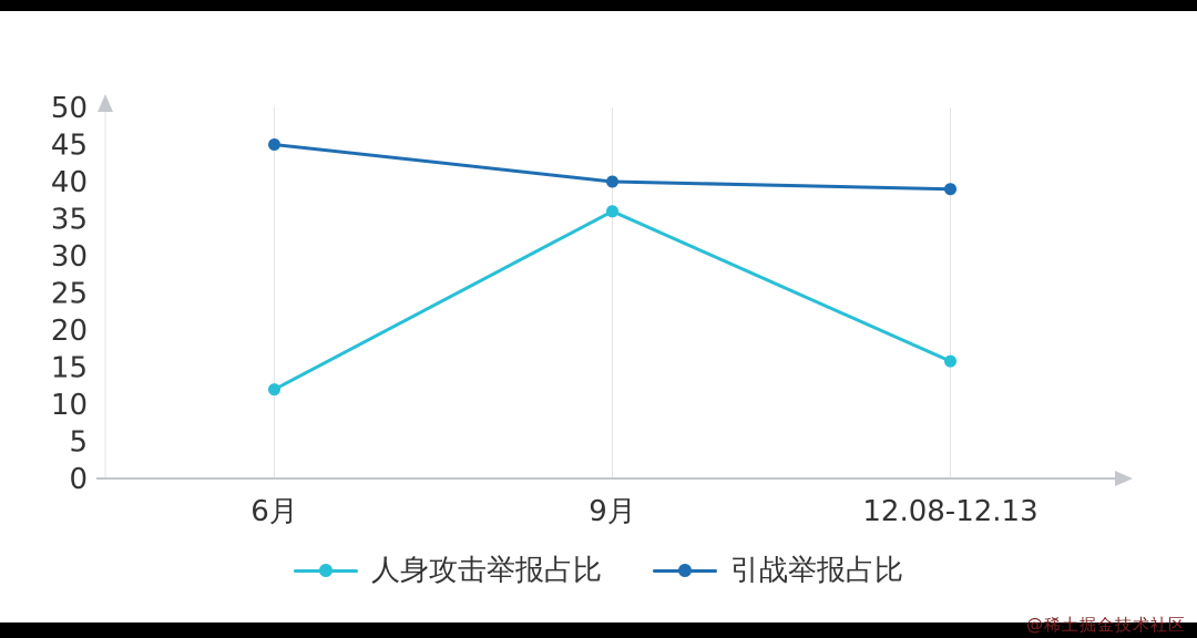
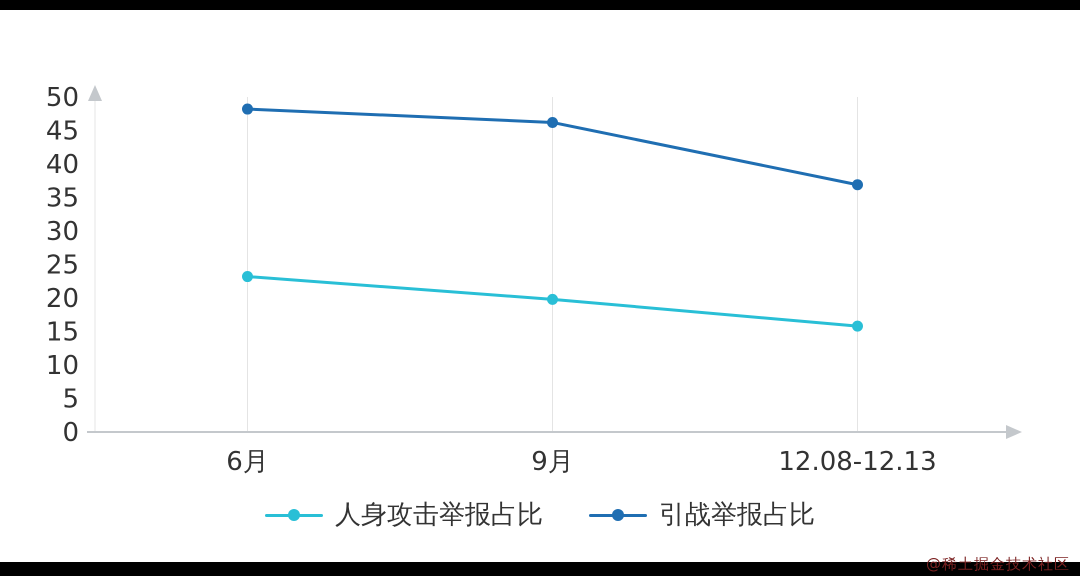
人身攻击举报占比/6月: 12 -> 23
引战举报占比/6月: 45 -> 48
人身攻击举报占比/9月: 36 -> 20
引战举报占比/9月: 40 -> 46
引战举报占比/12.08-12.13: 39 -> 37
